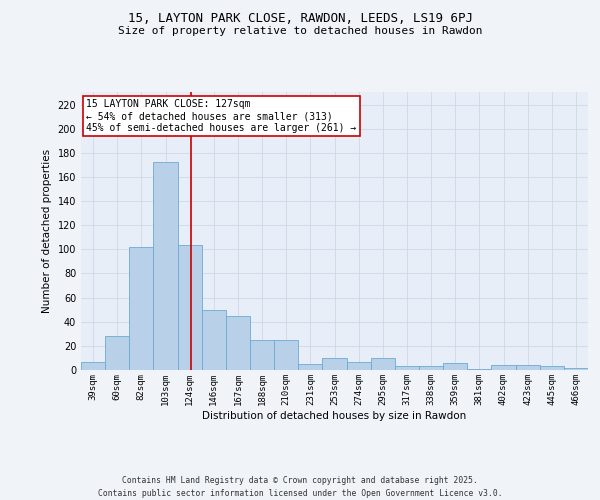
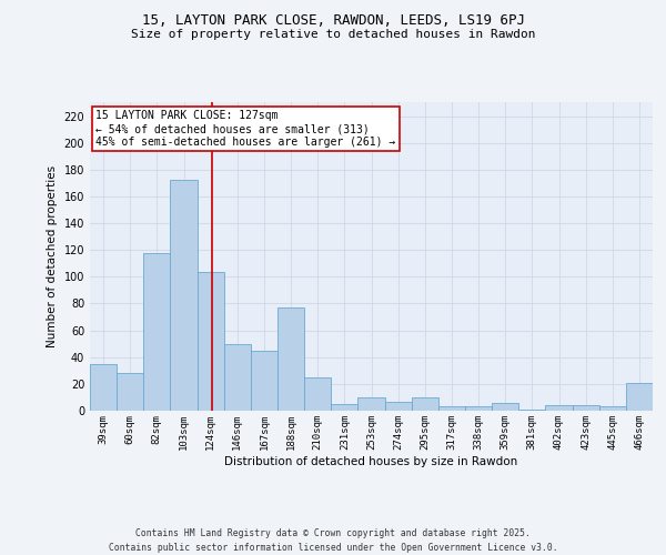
39sqm: 7 -> 35
82sqm: 102 -> 118
188sqm: 25 -> 77
466sqm: 2 -> 21
